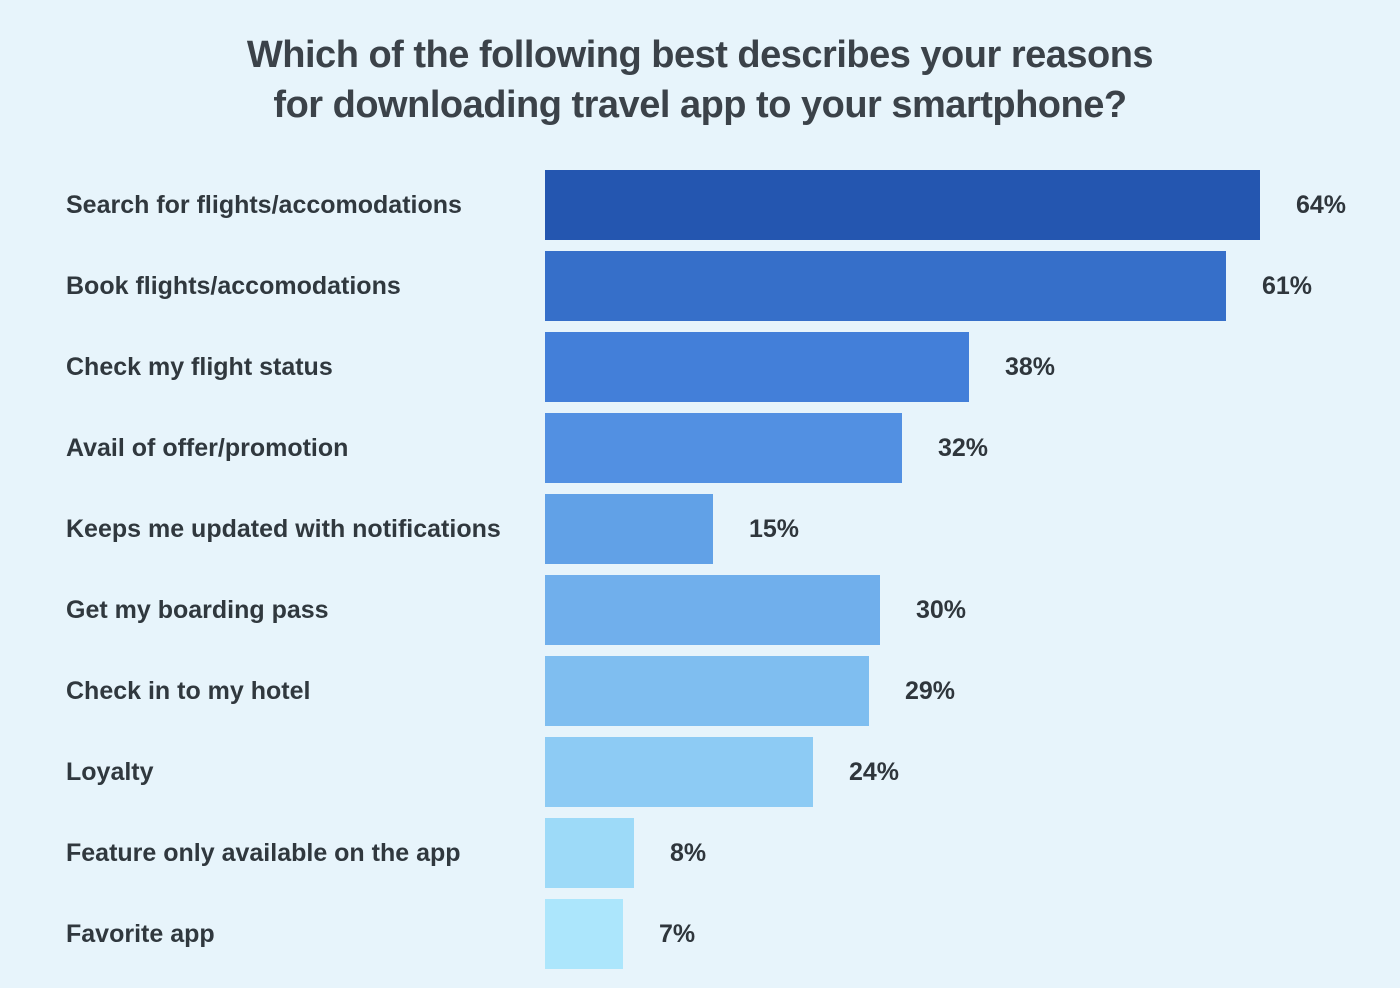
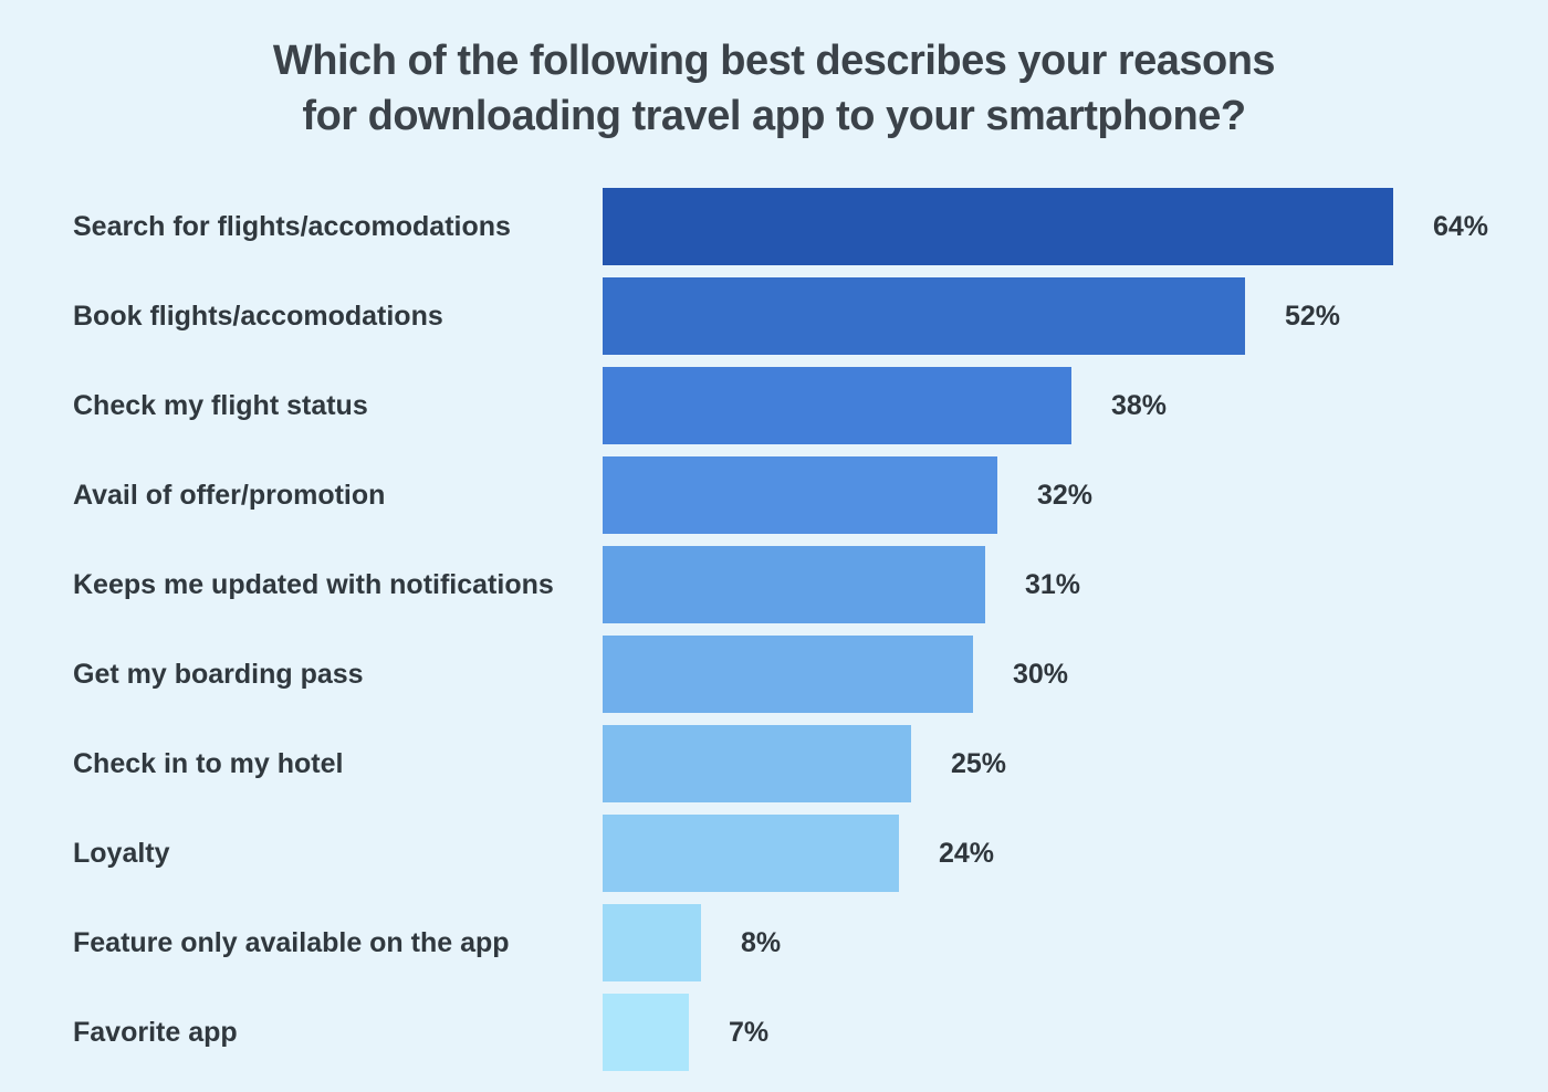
Book flights/accomodations: 61% -> 52%
Keeps me updated with notifications: 15% -> 31%
Check in to my hotel: 29% -> 25%
